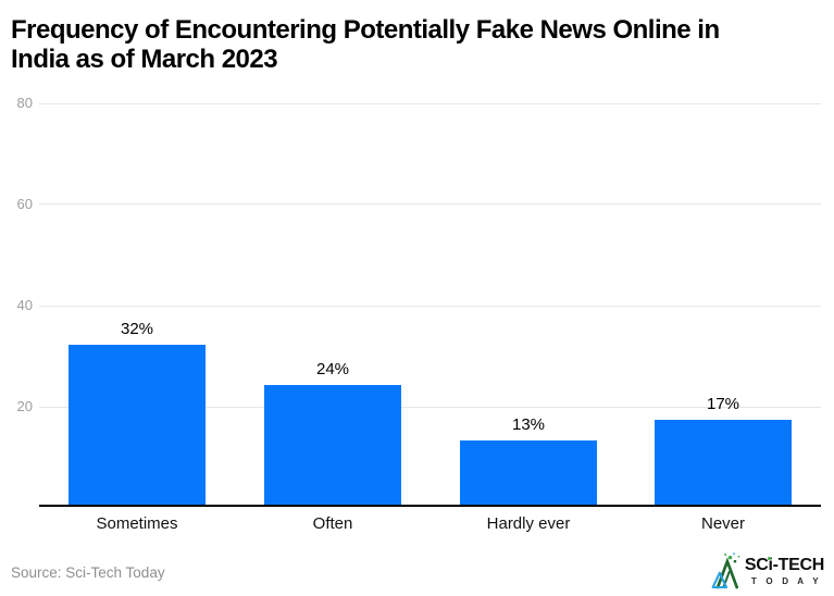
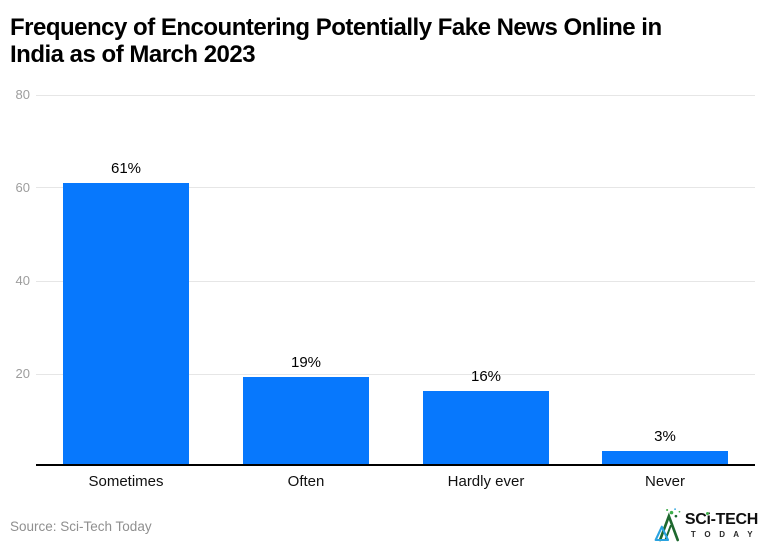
Sometimes: 32% -> 61%
Often: 24% -> 19%
Hardly ever: 13% -> 16%
Never: 17% -> 3%
